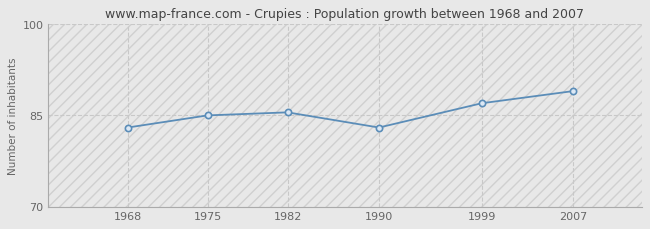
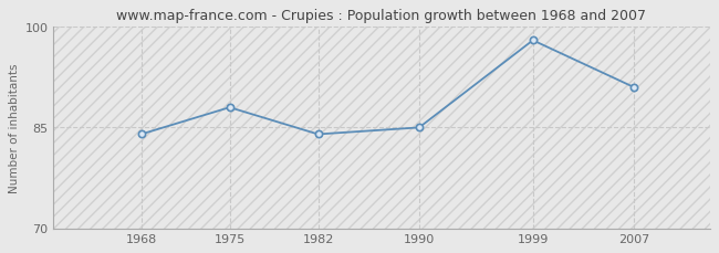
1968: 83.0 -> 84.0
1975: 85.0 -> 88.0
1982: 85.5 -> 84.0
1990: 83.0 -> 85.0
1999: 87.0 -> 98.0
2007: 89.0 -> 91.0
